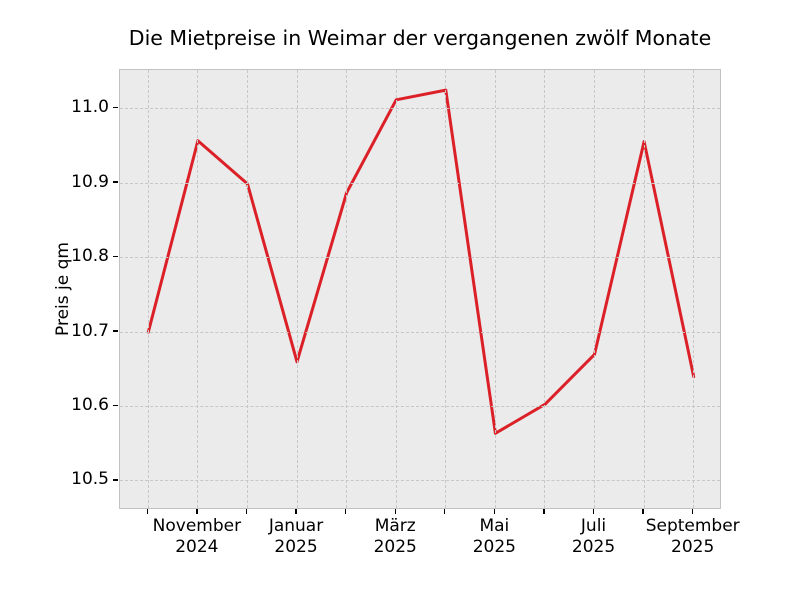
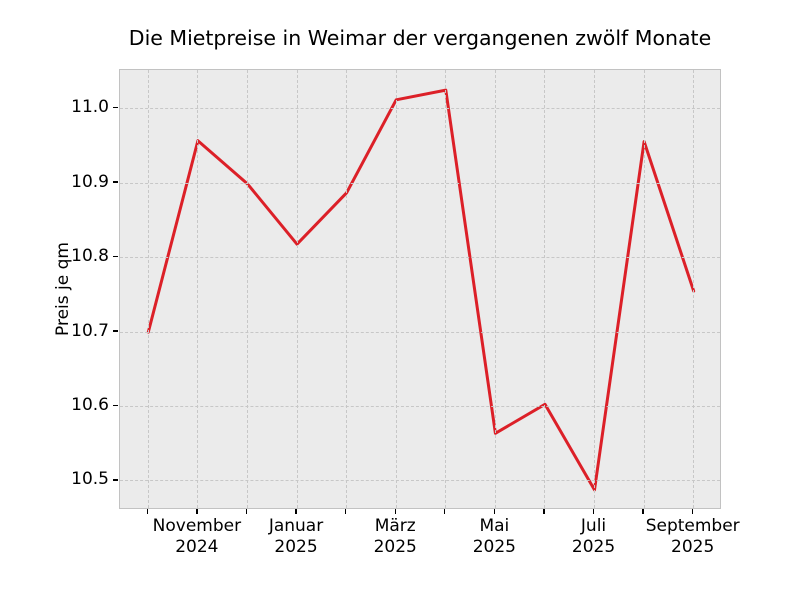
Januar 2025: 10.66 -> 10.82
Juli 2025: 10.67 -> 10.49
September 2025: 10.64 -> 10.76
